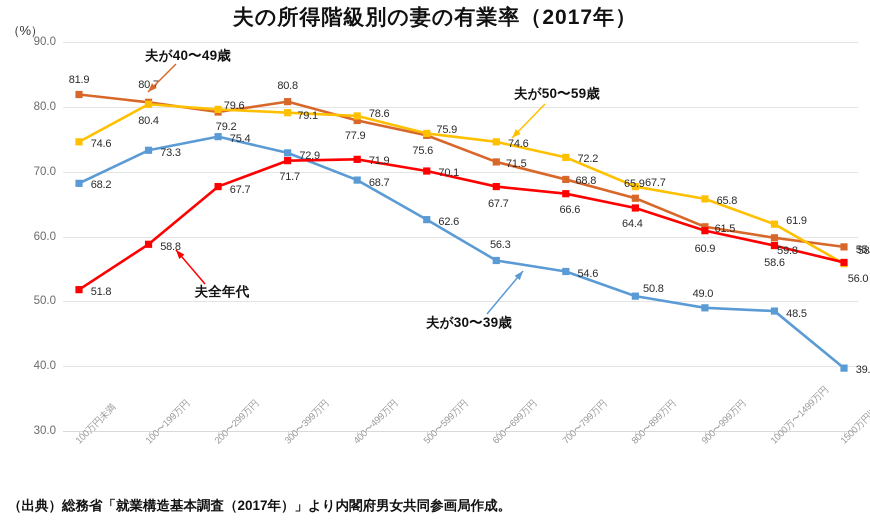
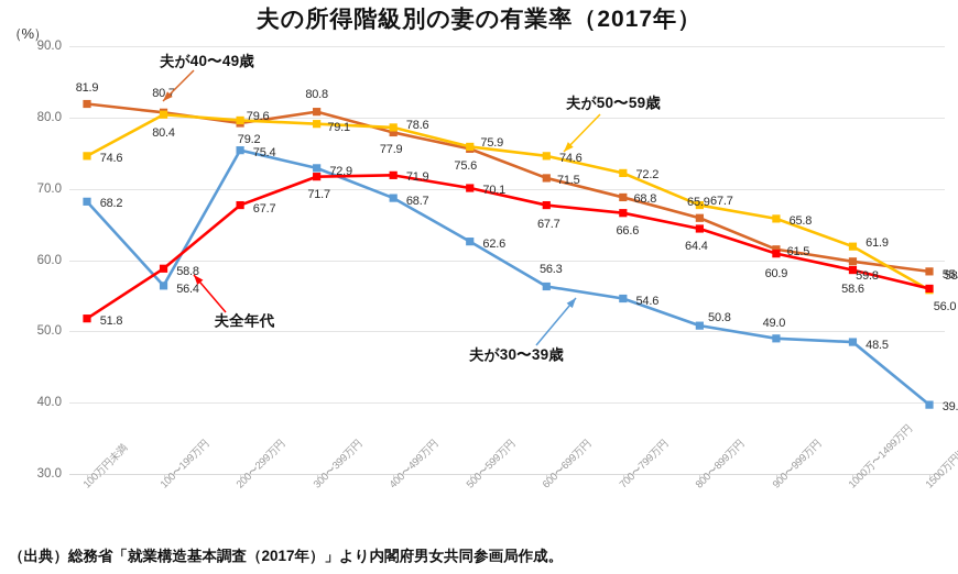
夫が30〜39歳/100〜199万円: 73.3 -> 56.4
